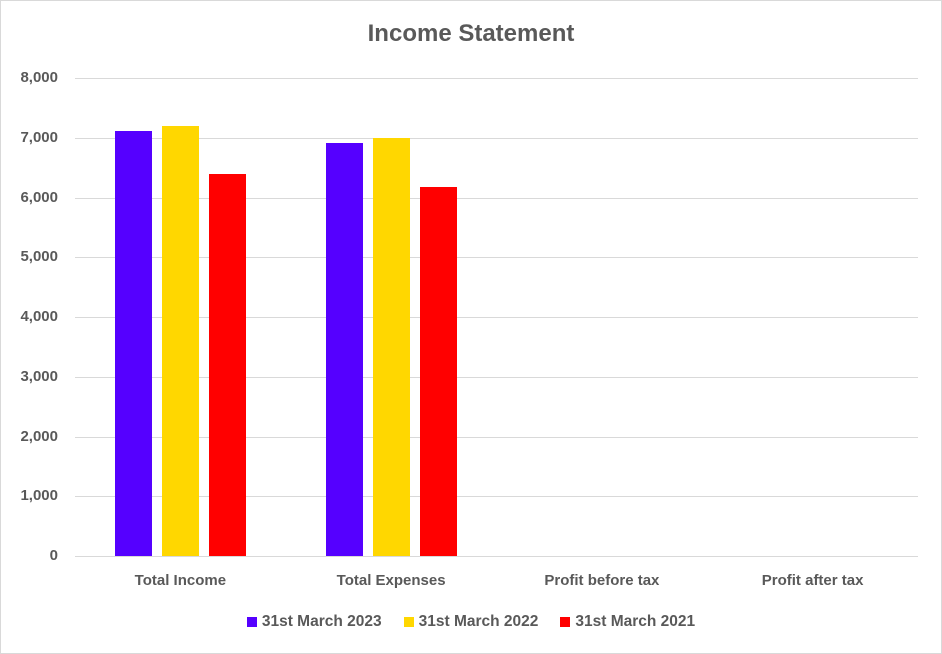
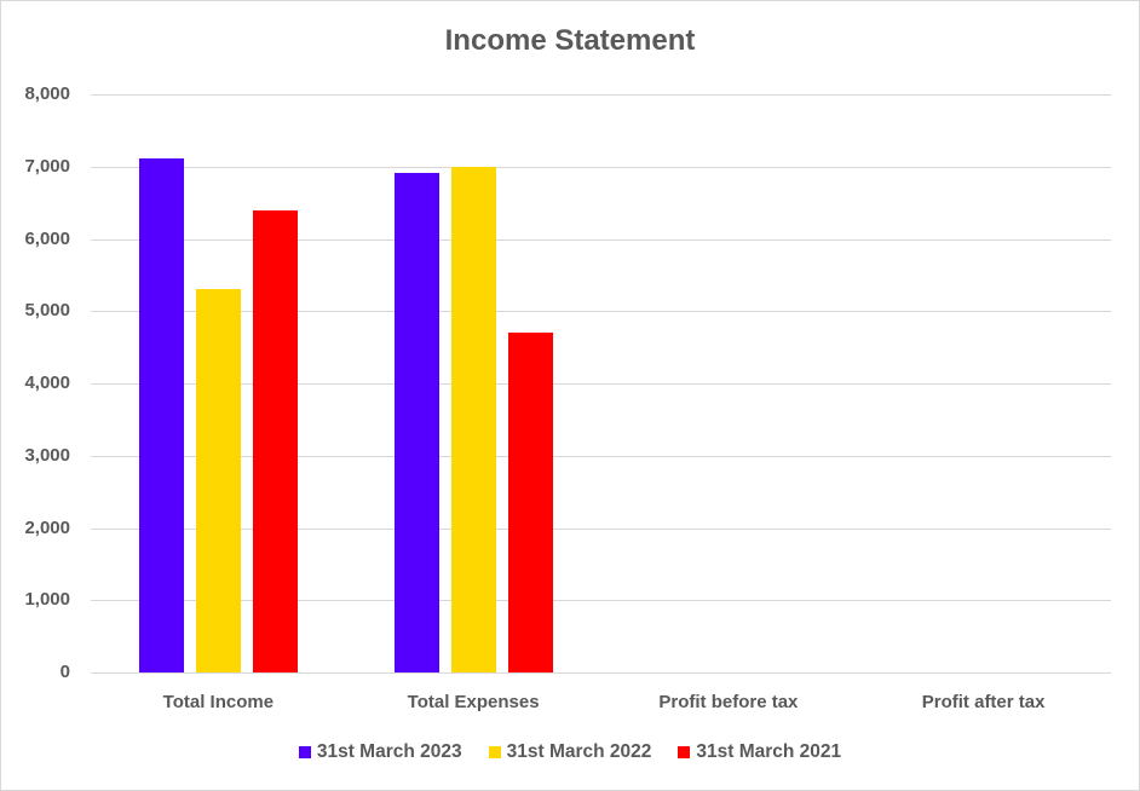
31st March 2022/Total Income: 7200 -> 5300
31st March 2021/Total Expenses: 6200 -> 4700
